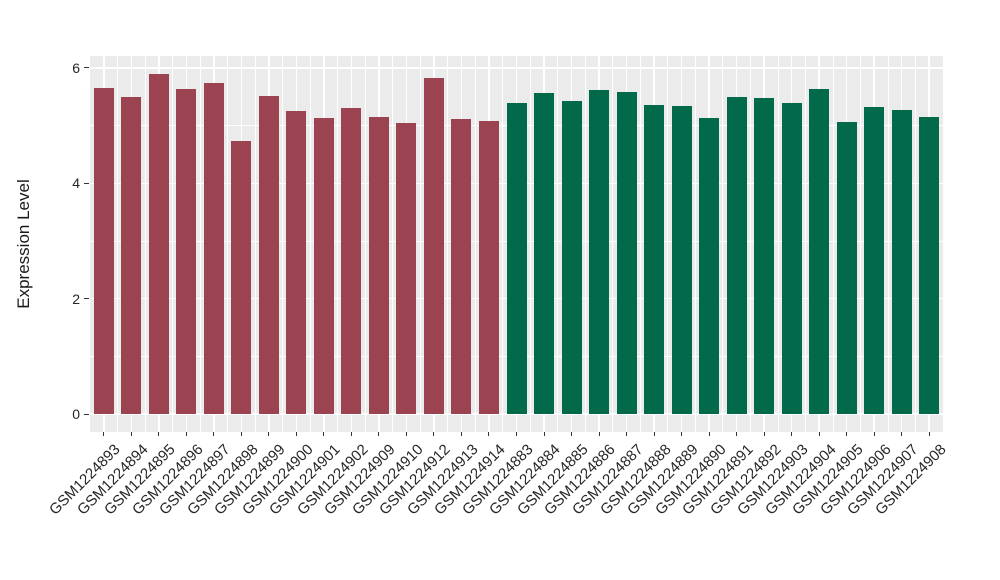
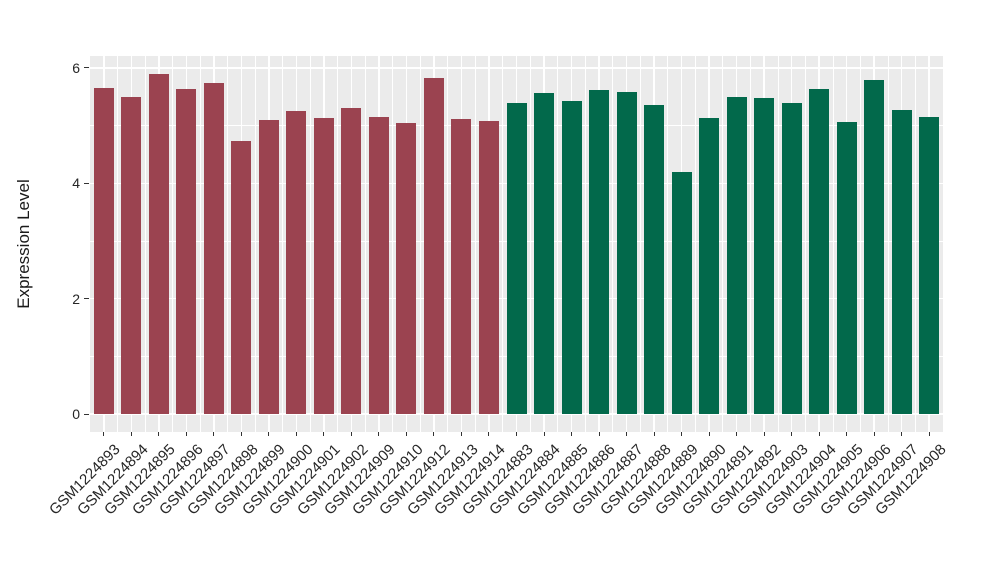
GSM1224899: 5.5 -> 5.1
GSM1224889: 5.3 -> 4.2
GSM1224906: 5.3 -> 5.8
